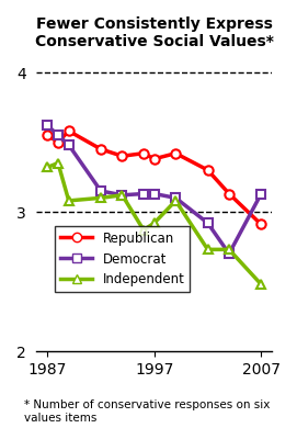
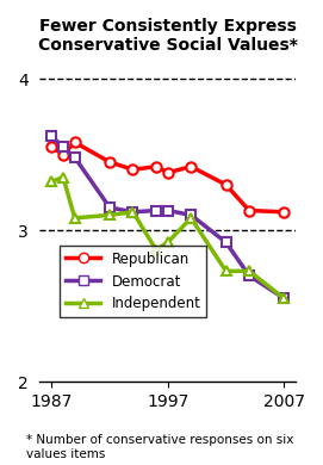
Republican/2007: 2.91 -> 3.12
Democrat/2007: 3.13 -> 2.55
Independent/2007: 2.48 -> 2.55
